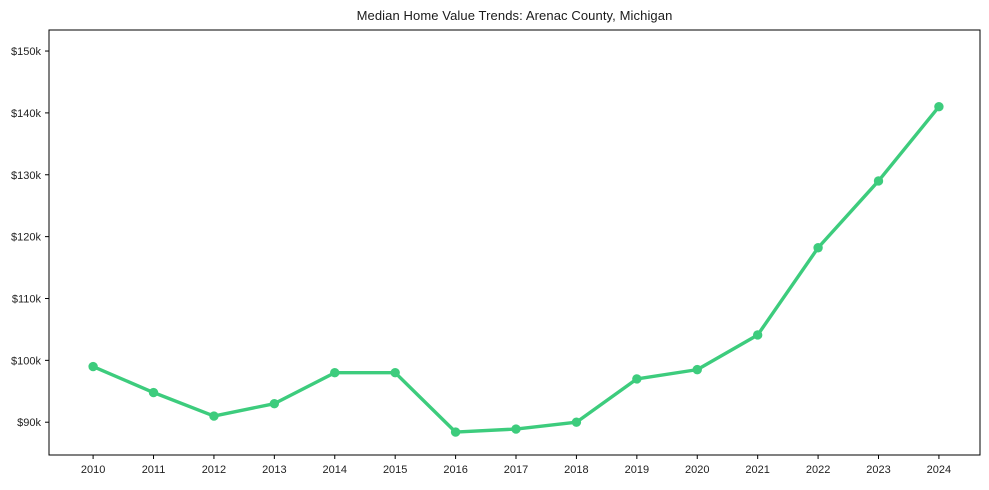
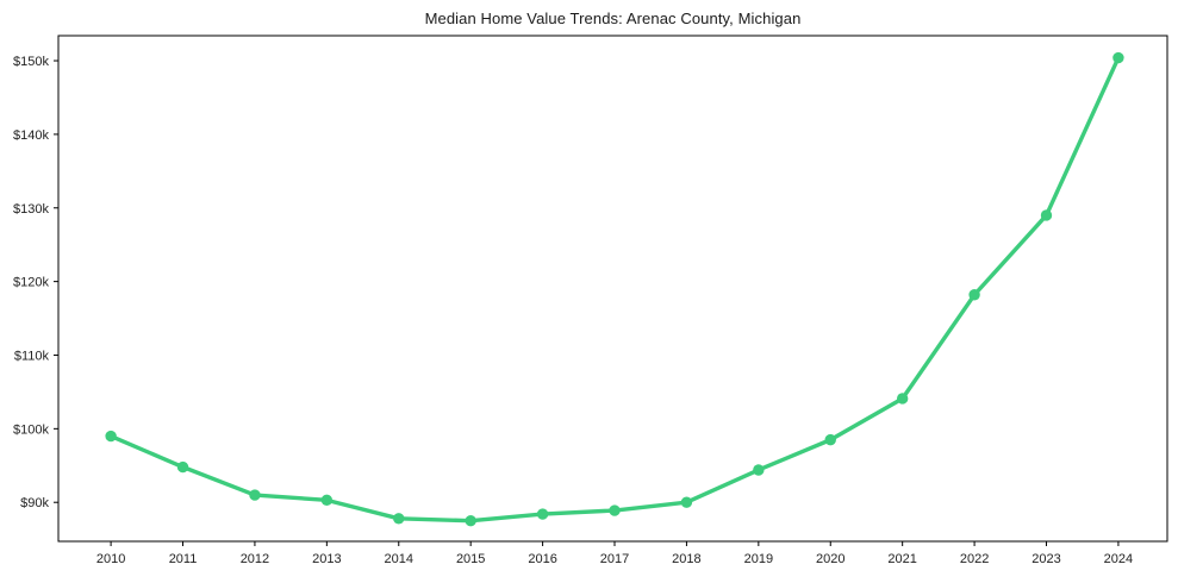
2013: $93k -> $90k
2014: $98k -> $88k
2015: $98k -> $88k
2019: $97k -> $94k
2024: $141k -> $150k
